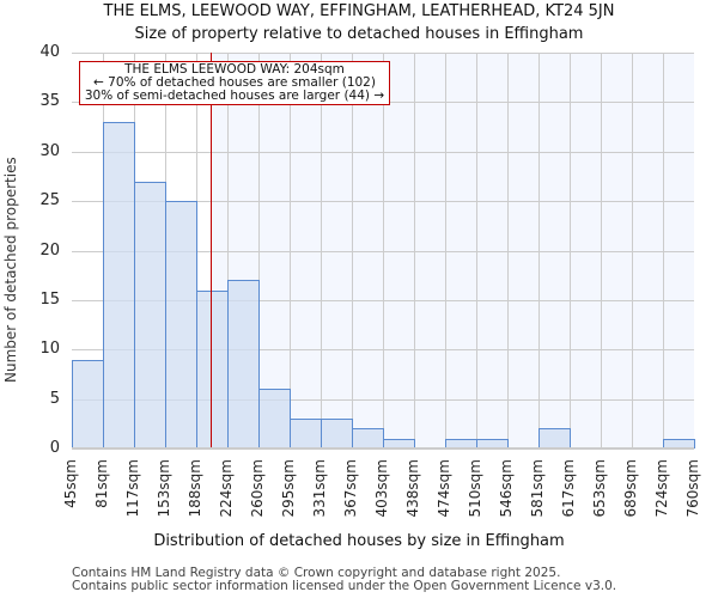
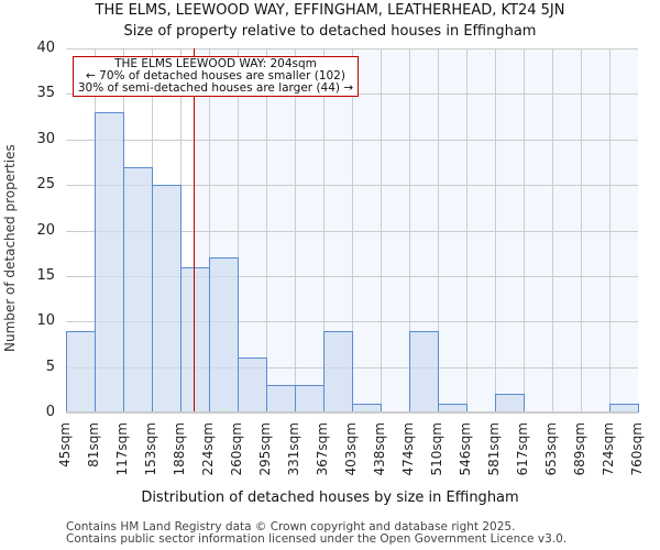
367sqm: 2 -> 9
474sqm: 1 -> 9
